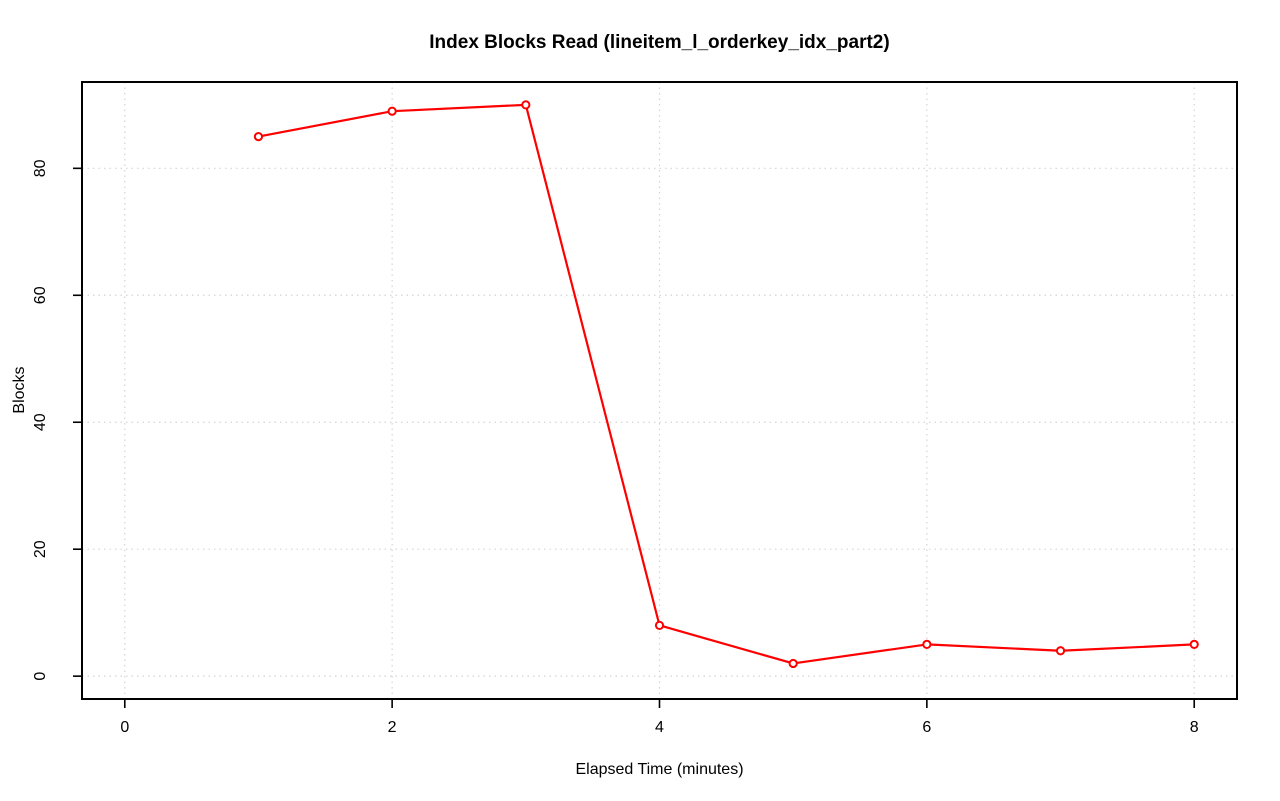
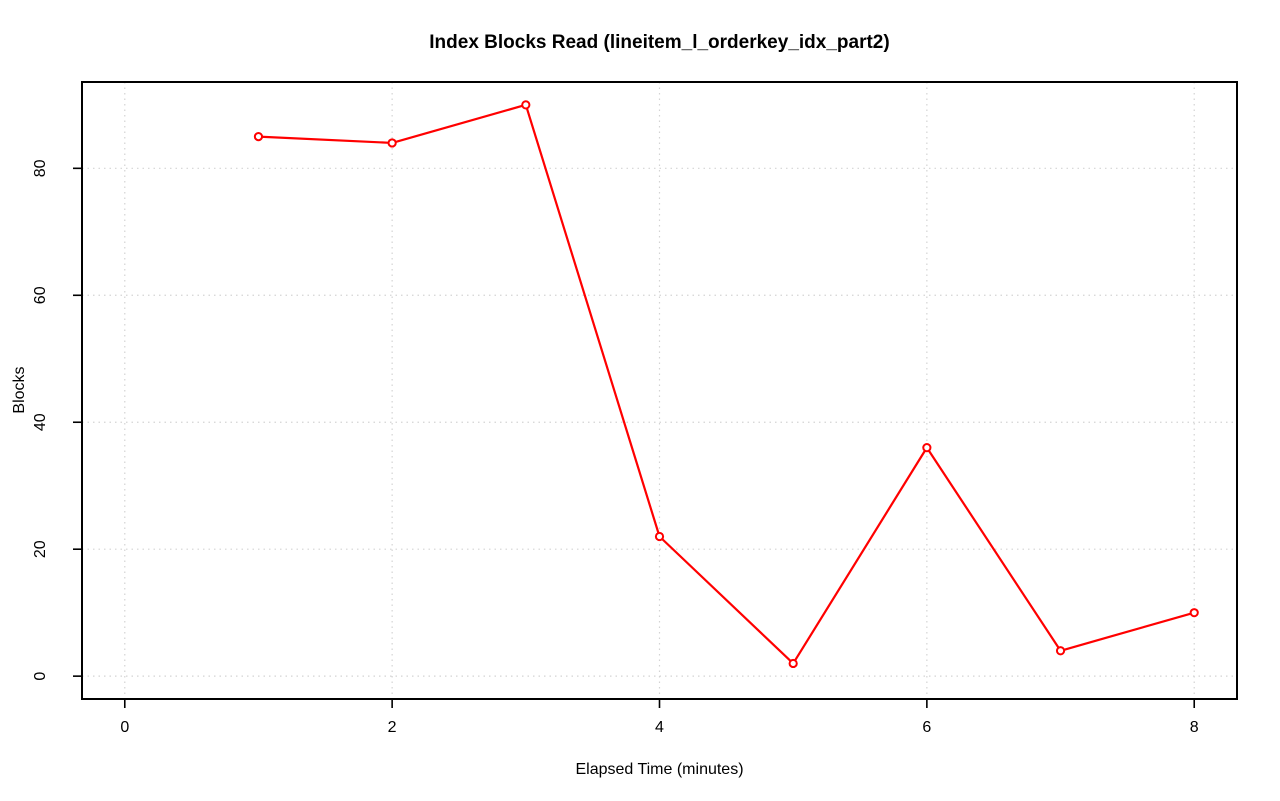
2: 89 -> 84
4: 8 -> 22
6: 5 -> 36
8: 5 -> 10
